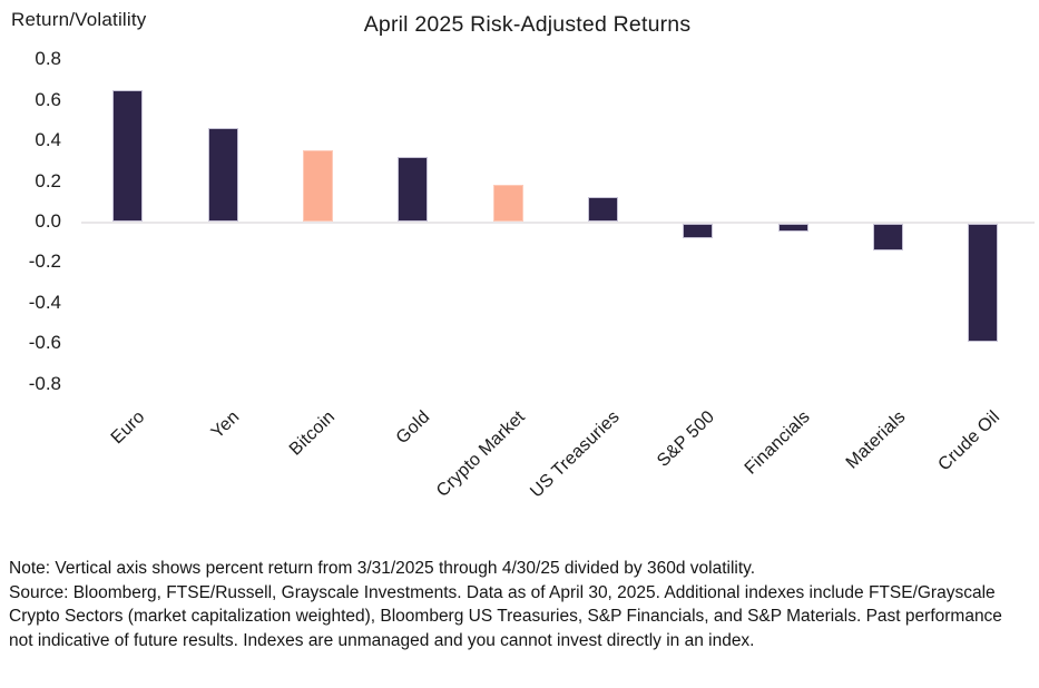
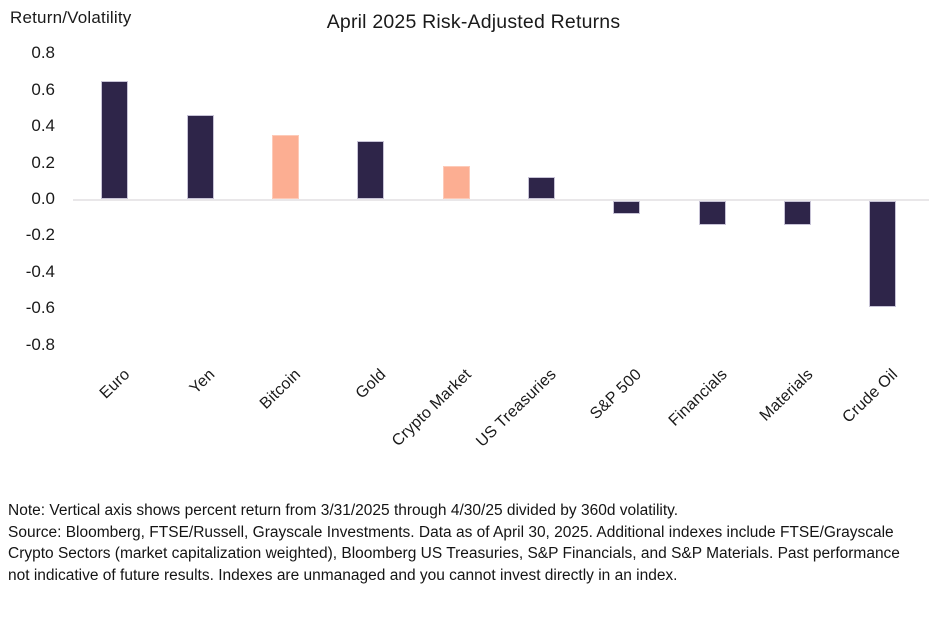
Financials: -0.04 -> -0.13
